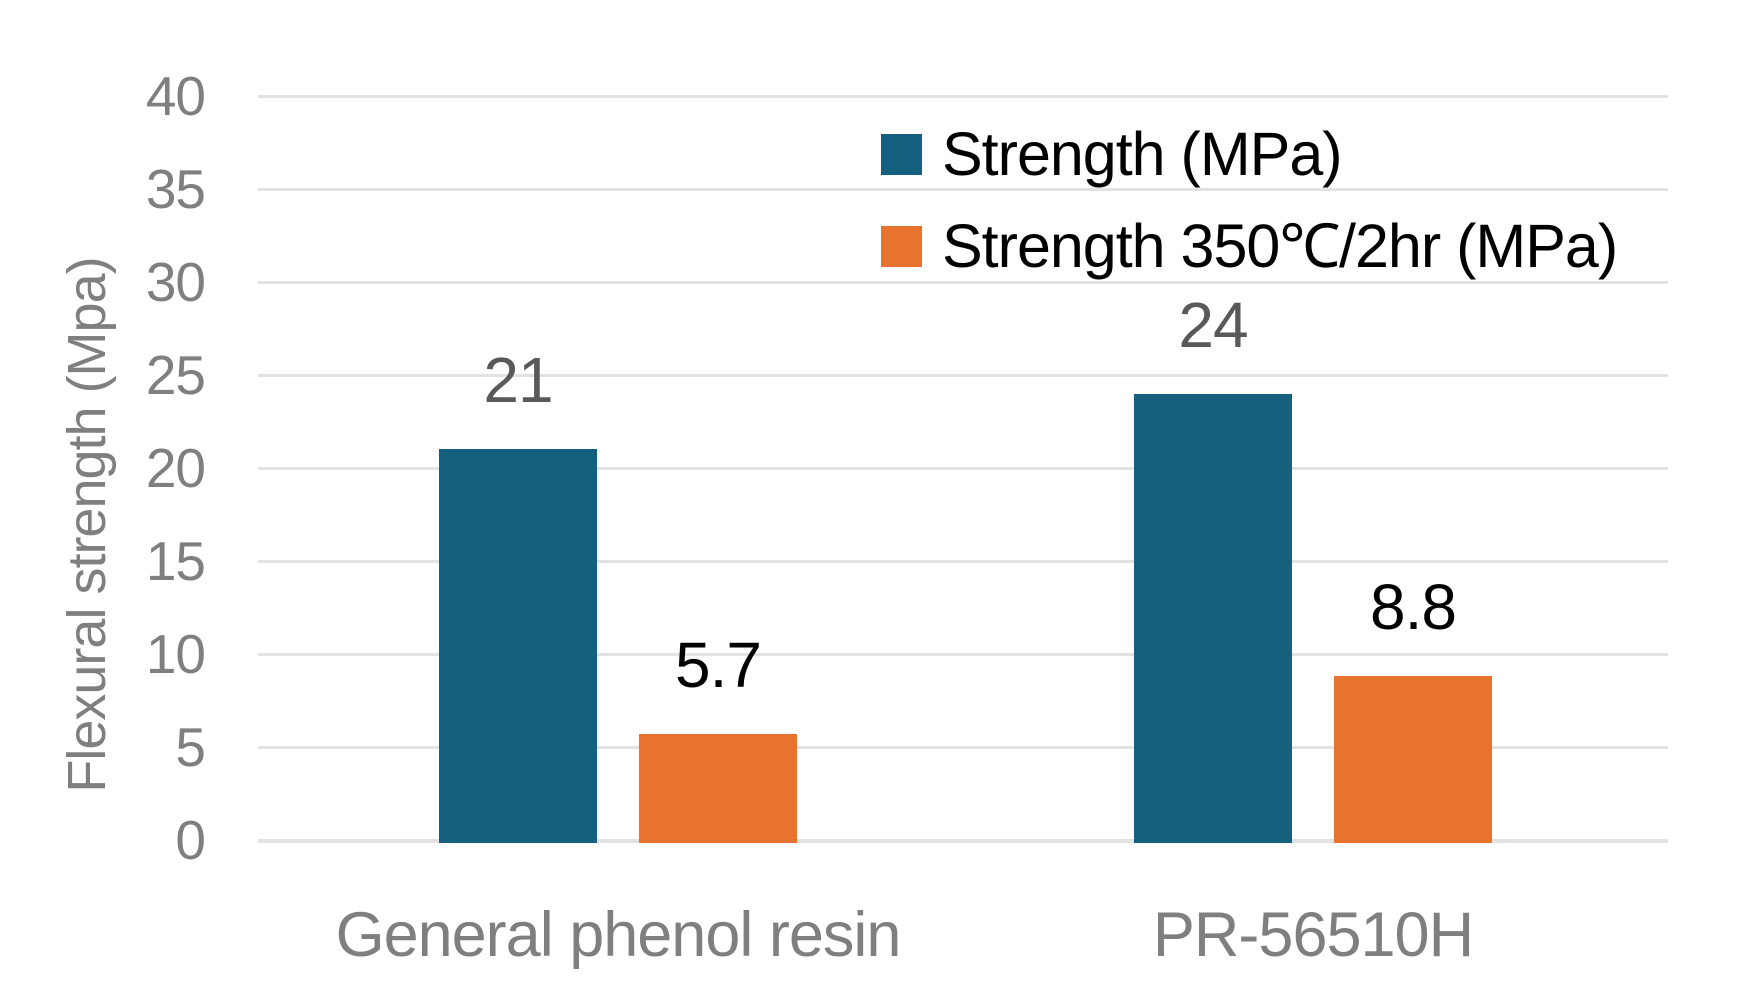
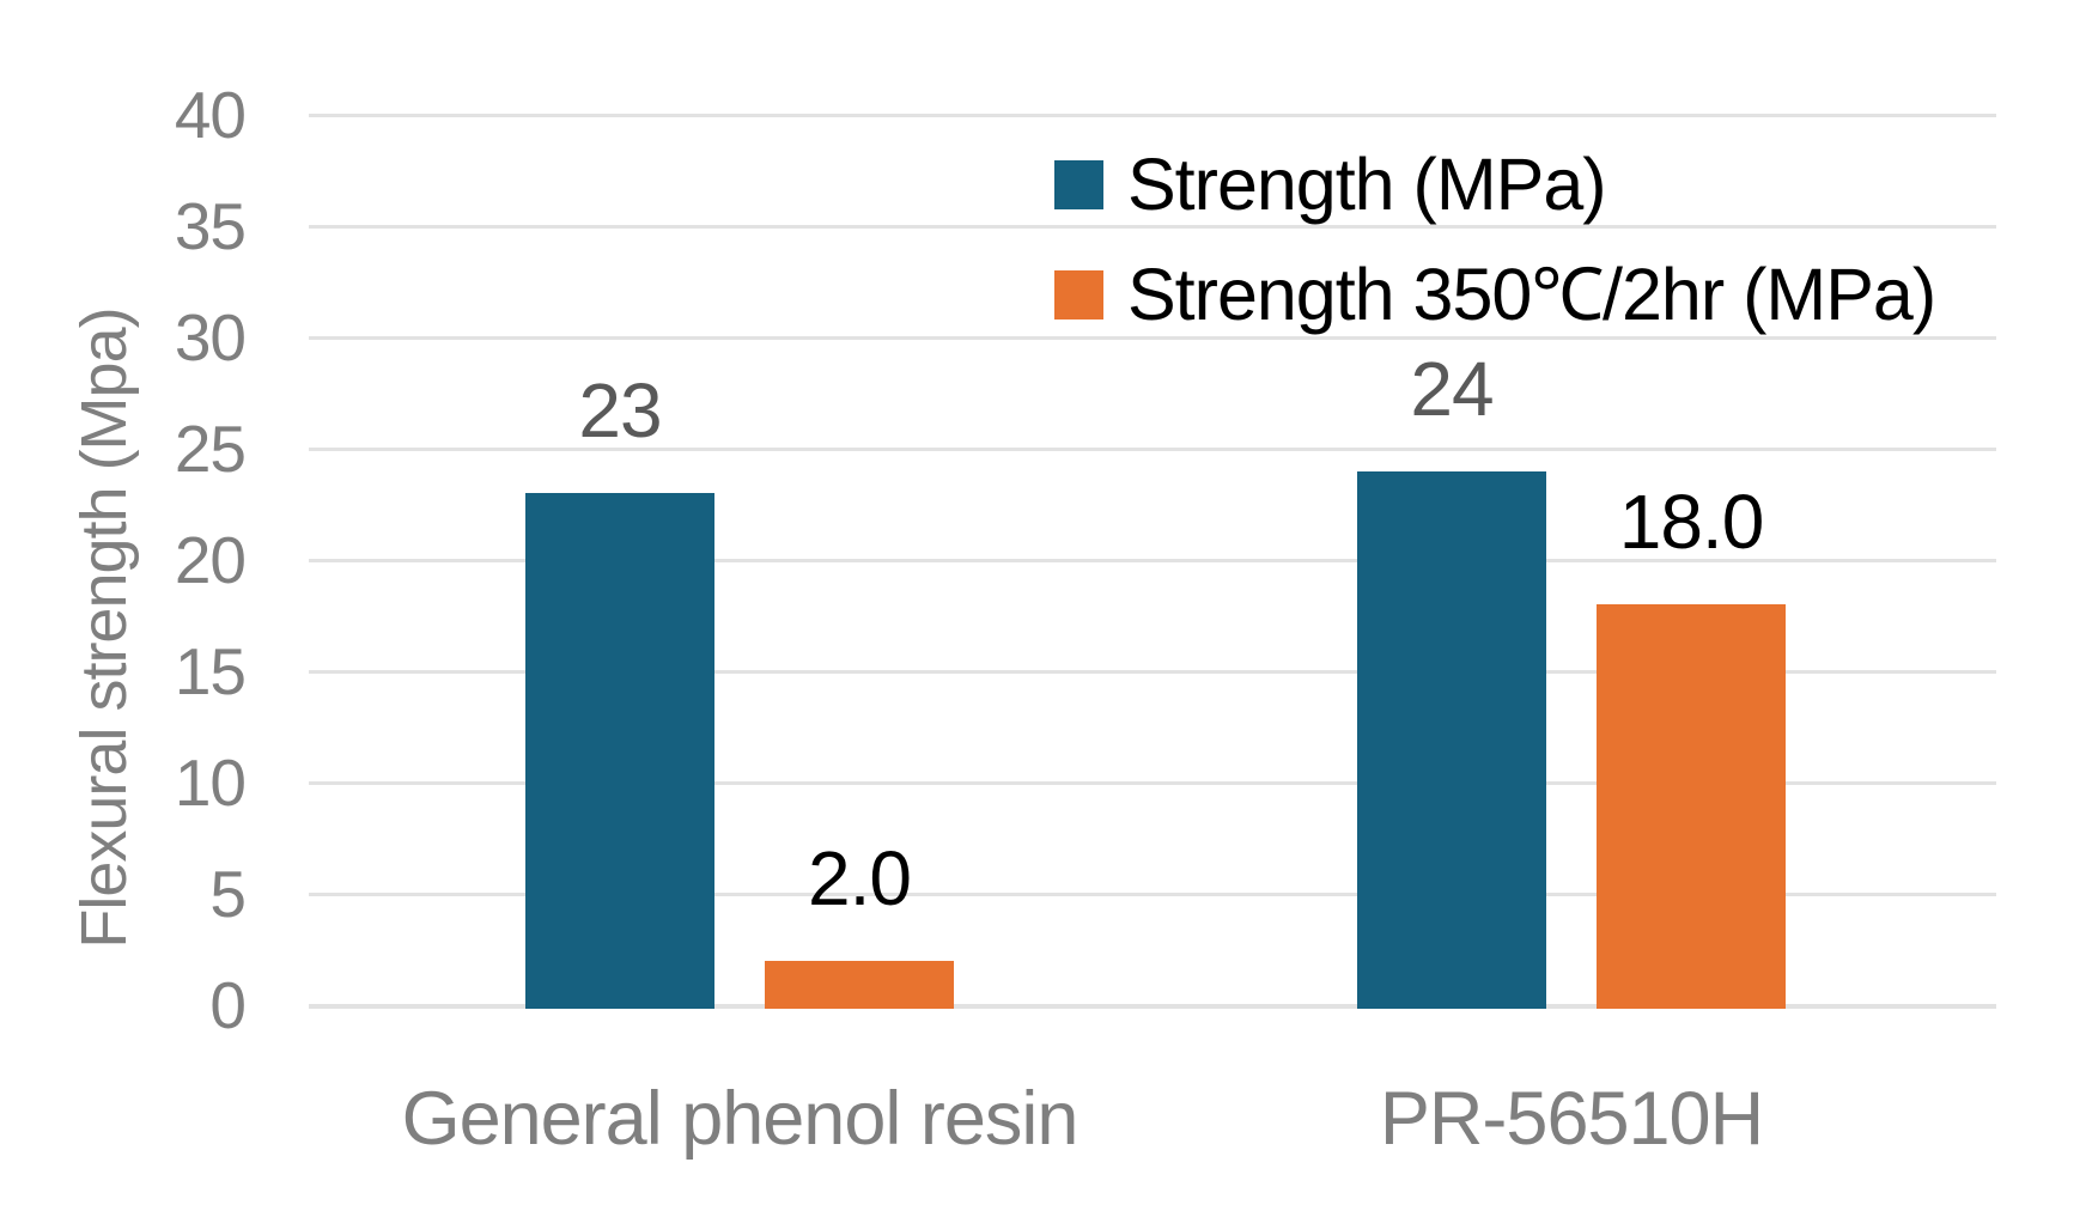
Strength (MPa)/General phenol resin: 21 -> 23
Strength 350℃/2hr (MPa)/General phenol resin: 5.7 -> 2.0
Strength 350℃/2hr (MPa)/PR-56510H: 8.8 -> 18.0
